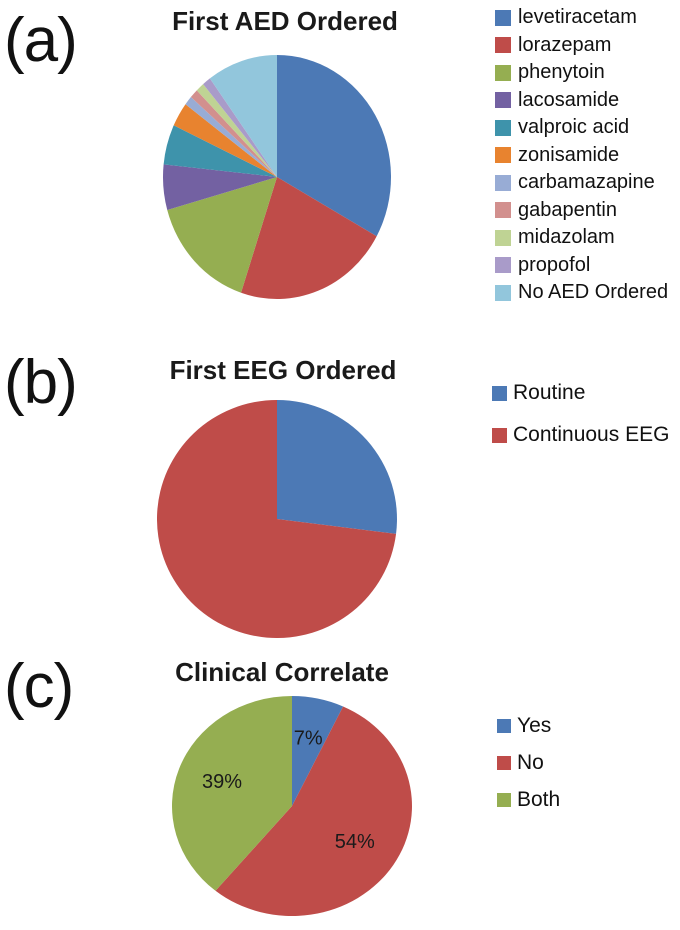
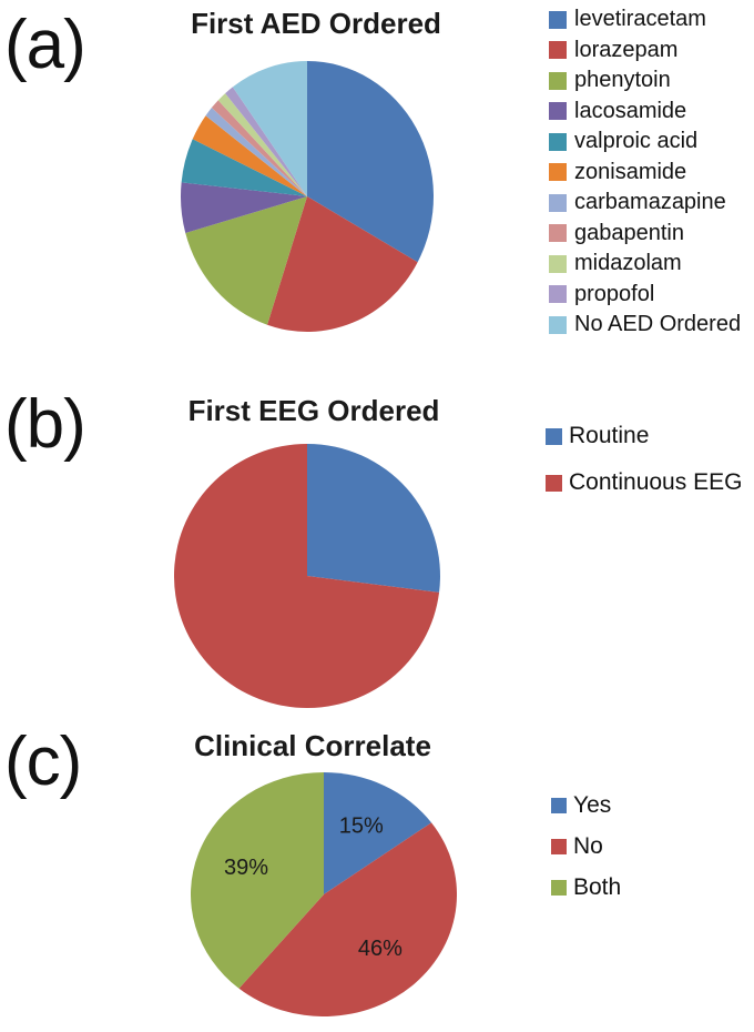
Clinical Correlate/Yes: 7% -> 15%
Clinical Correlate/No: 54% -> 46%
